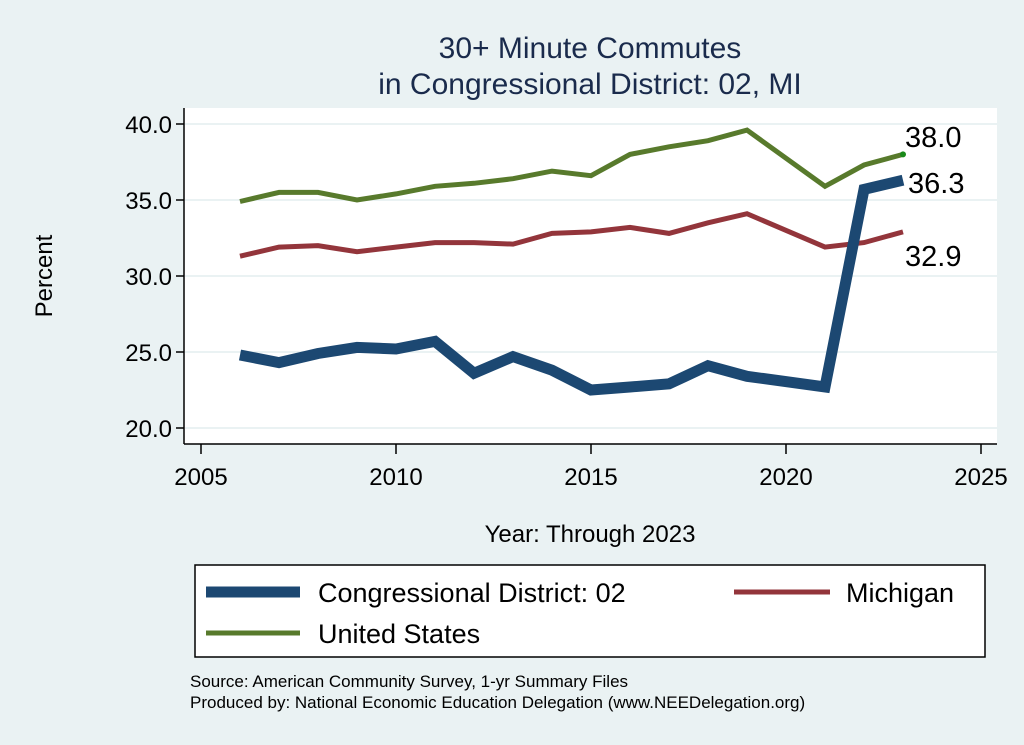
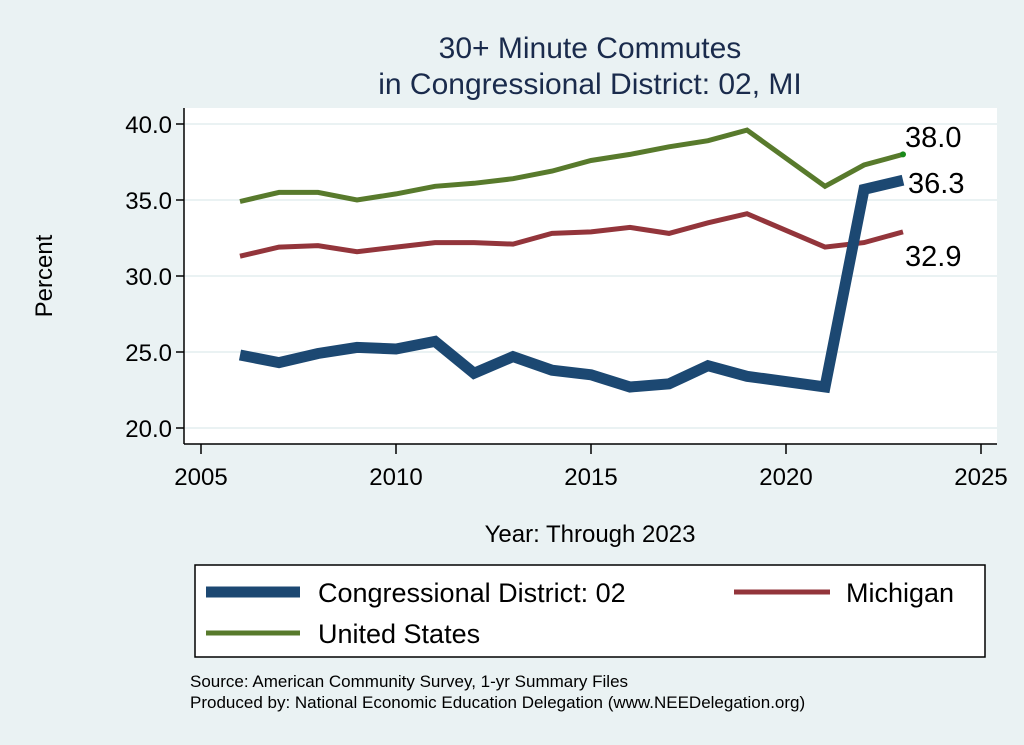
Congressional District: 02/2015: 22.5 -> 23.5
United States/2015: 36.6 -> 37.6
